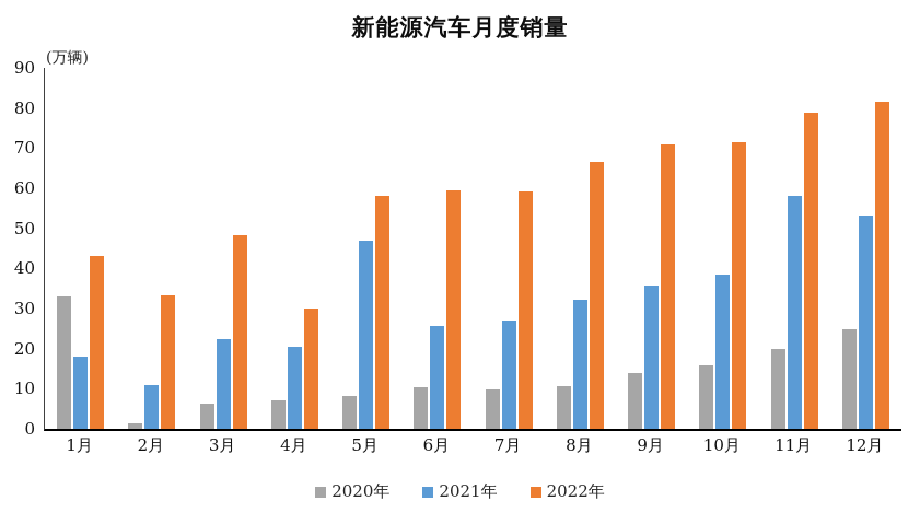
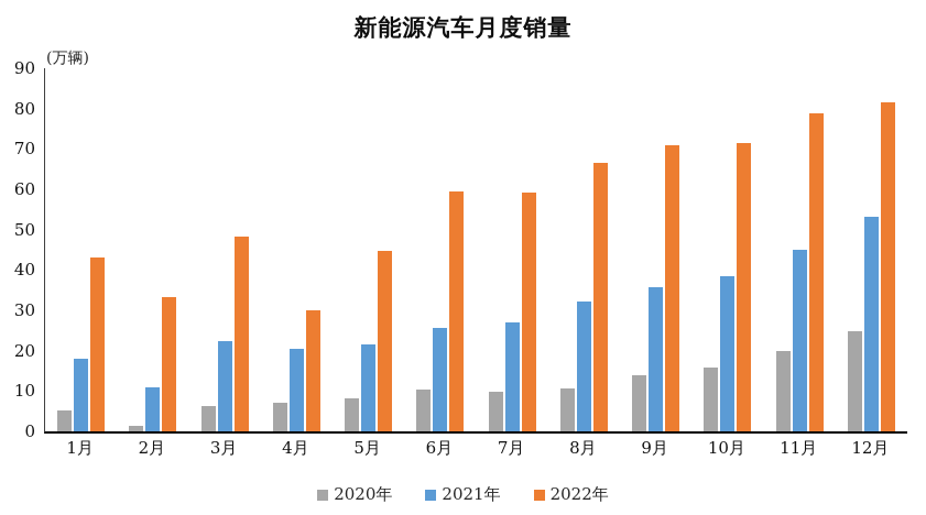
2020年/1月: 33 -> 5
2021年/5月: 47 -> 22
2022年/5月: 58 -> 45
2021年/11月: 58 -> 45
